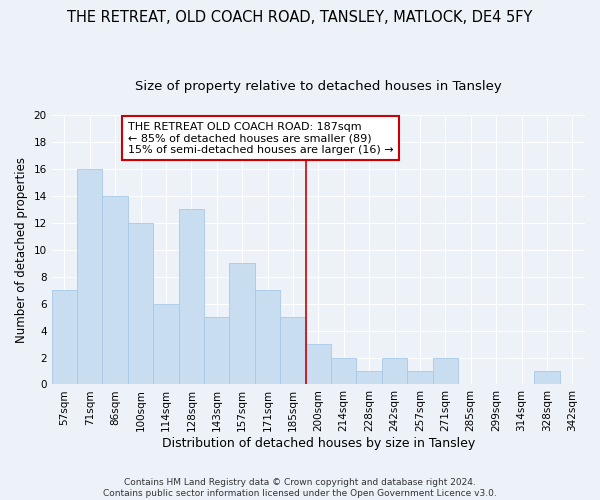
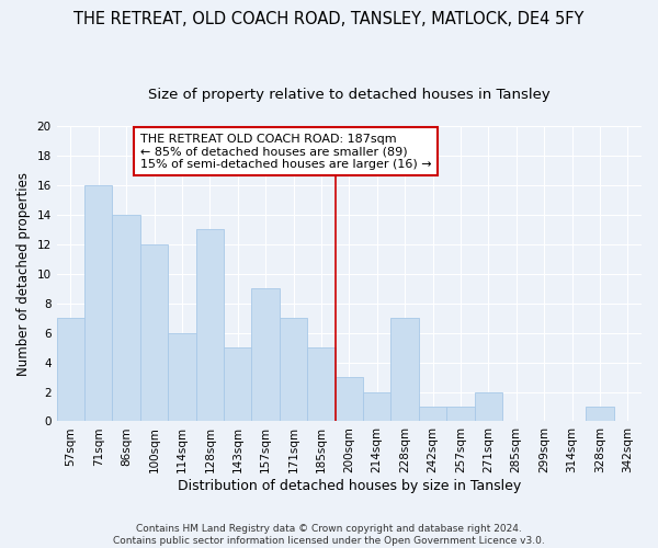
228sqm: 1 -> 7
242sqm: 2 -> 1
